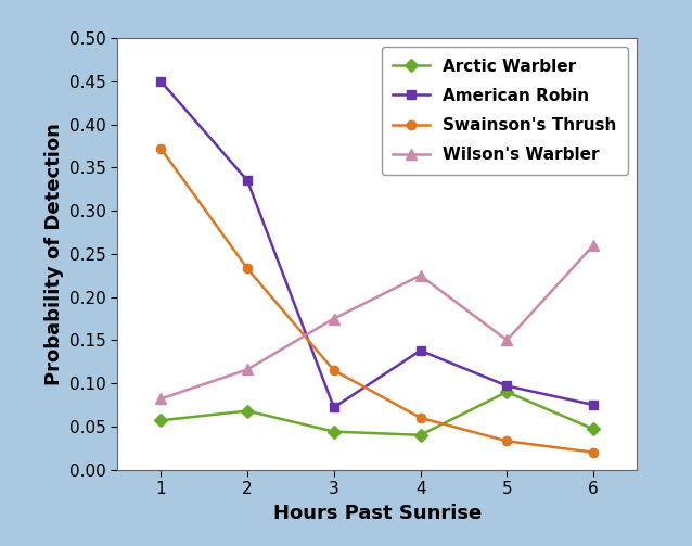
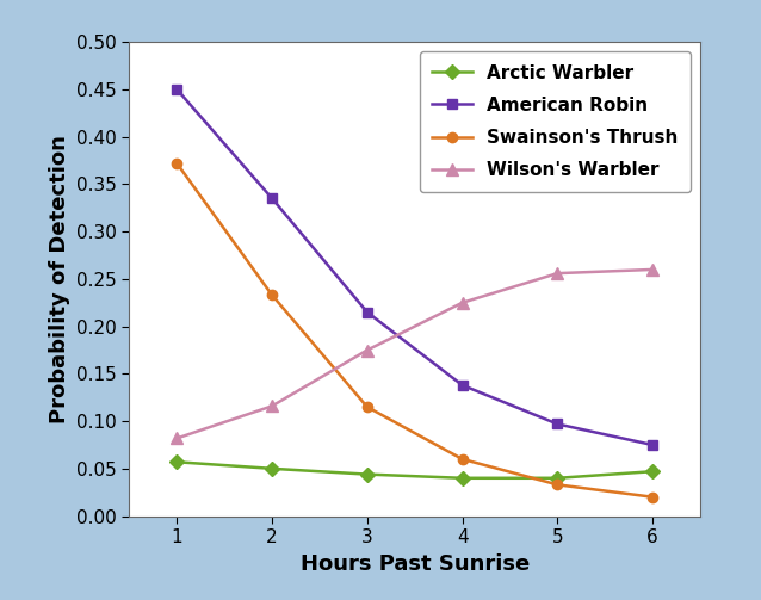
Arctic Warbler/2: 0.068 -> 0.050
American Robin/3: 0.072 -> 0.215
Arctic Warbler/5: 0.090 -> 0.040
Wilson's Warbler/5: 0.150 -> 0.256
